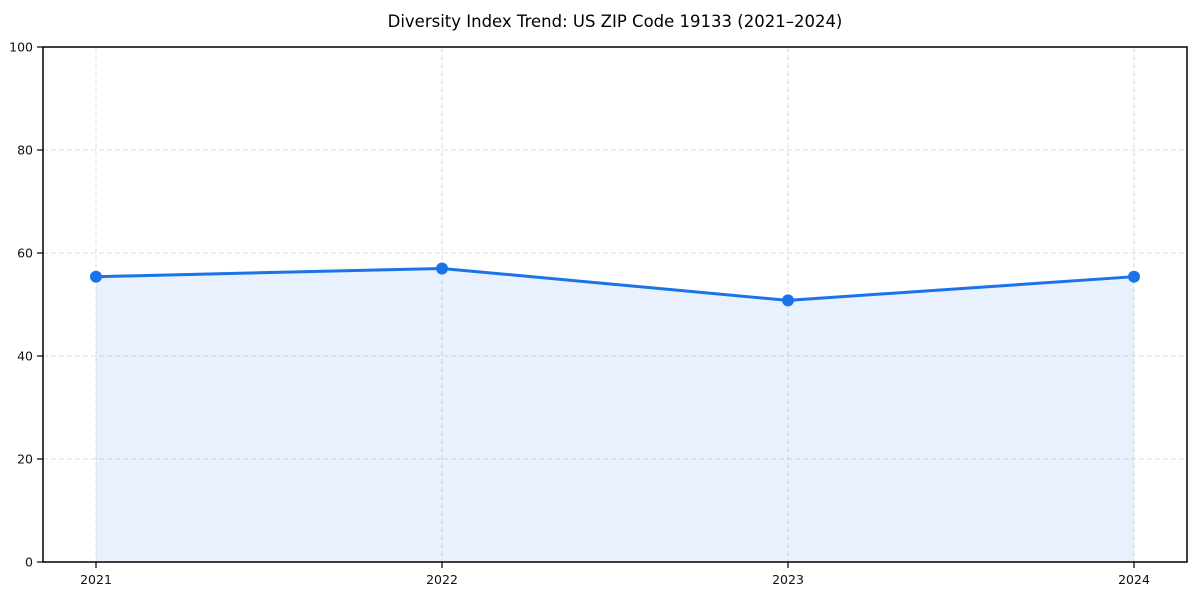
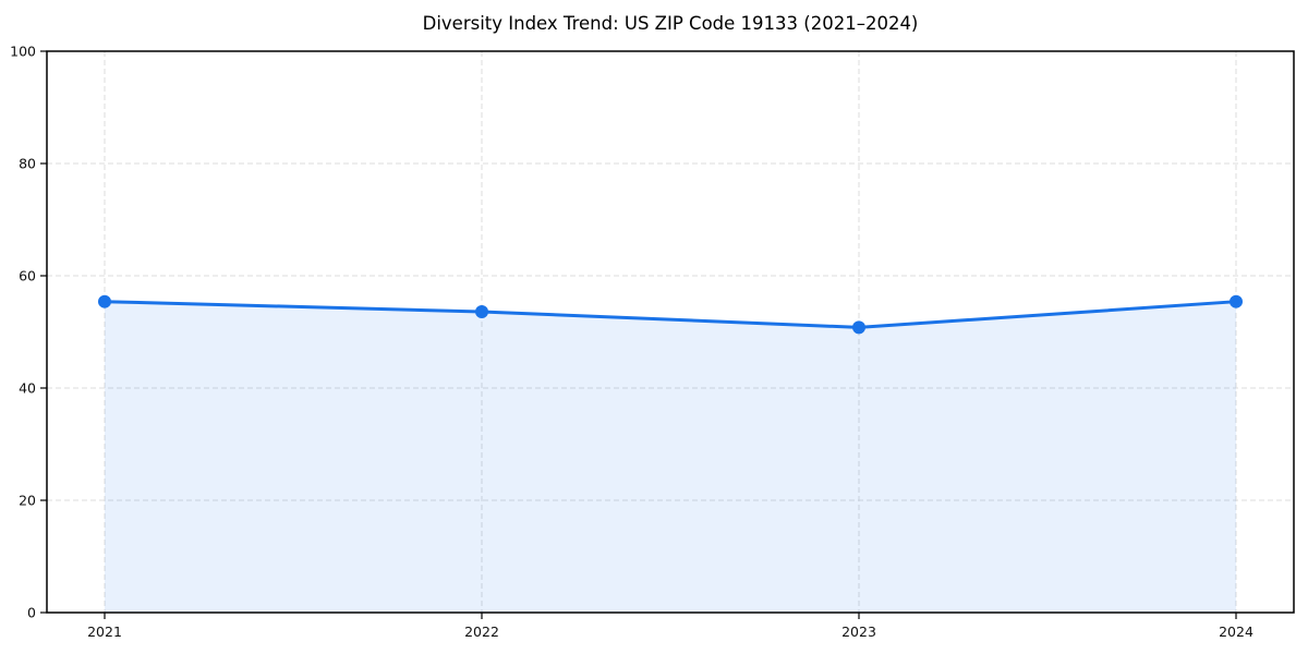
2022: 57 -> 54
